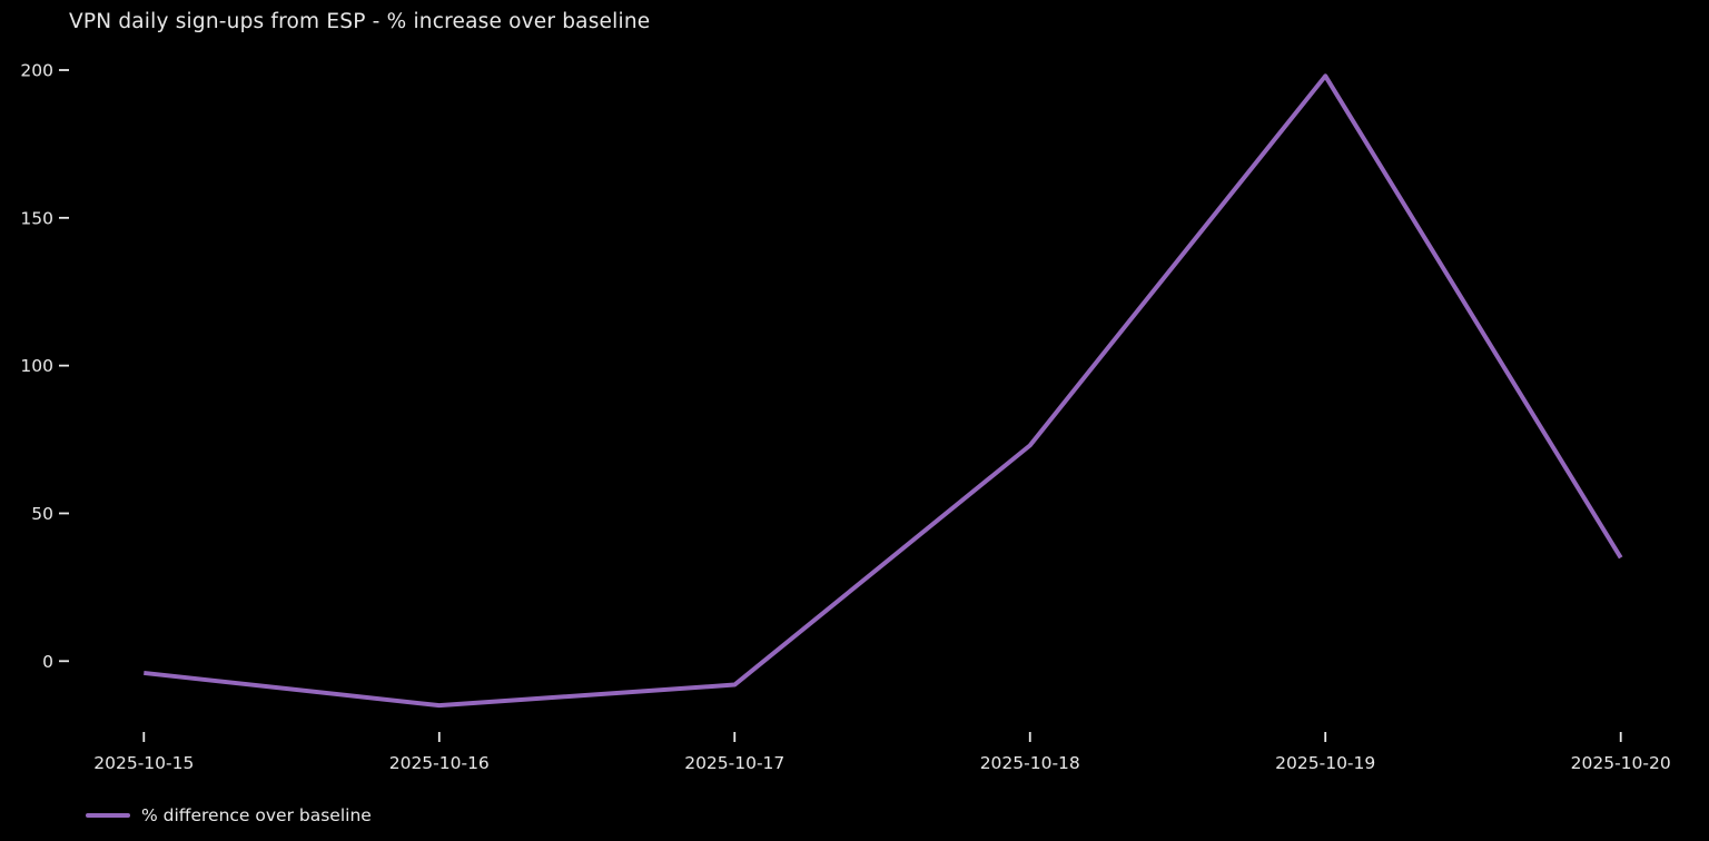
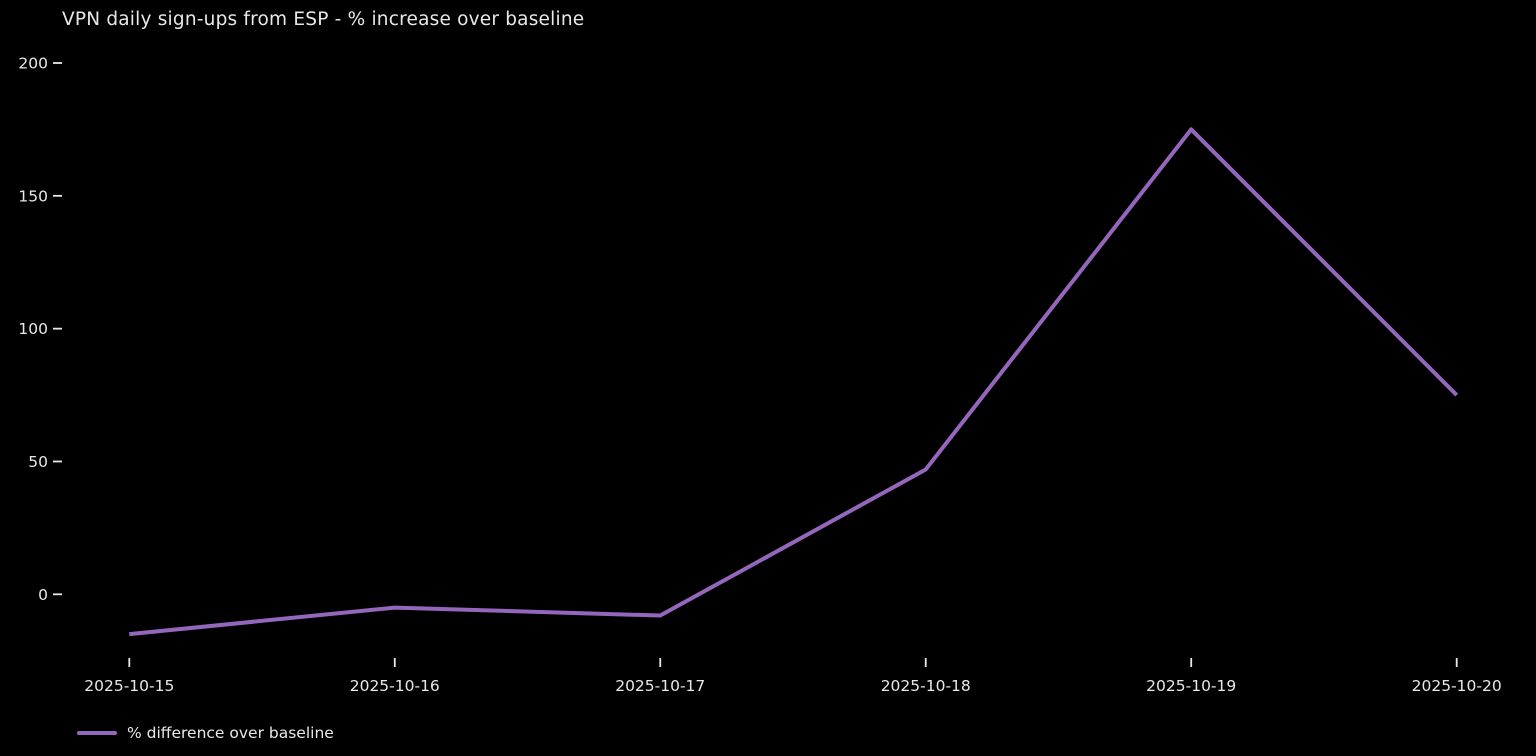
2025-10-15: -4 -> -15
2025-10-16: -15 -> -5
2025-10-18: 73 -> 47
2025-10-19: 198 -> 175
2025-10-20: 35 -> 75
